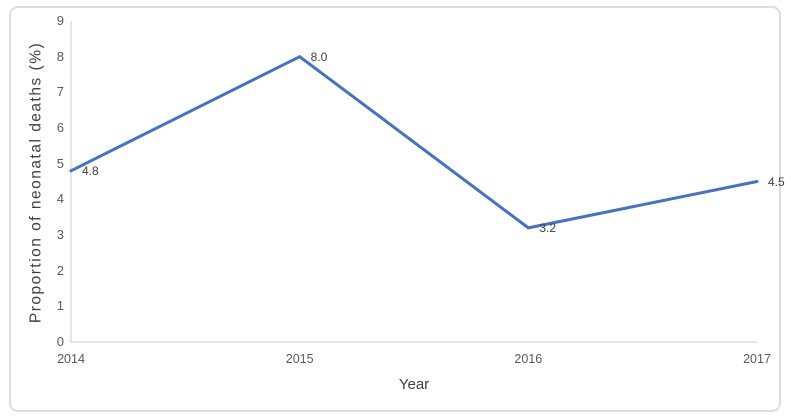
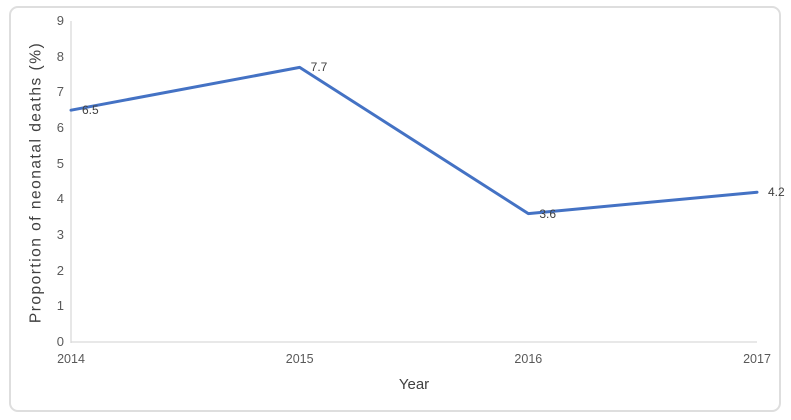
2014: 4.8 -> 6.5
2015: 8.0 -> 7.7
2016: 3.2 -> 3.6
2017: 4.5 -> 4.2
